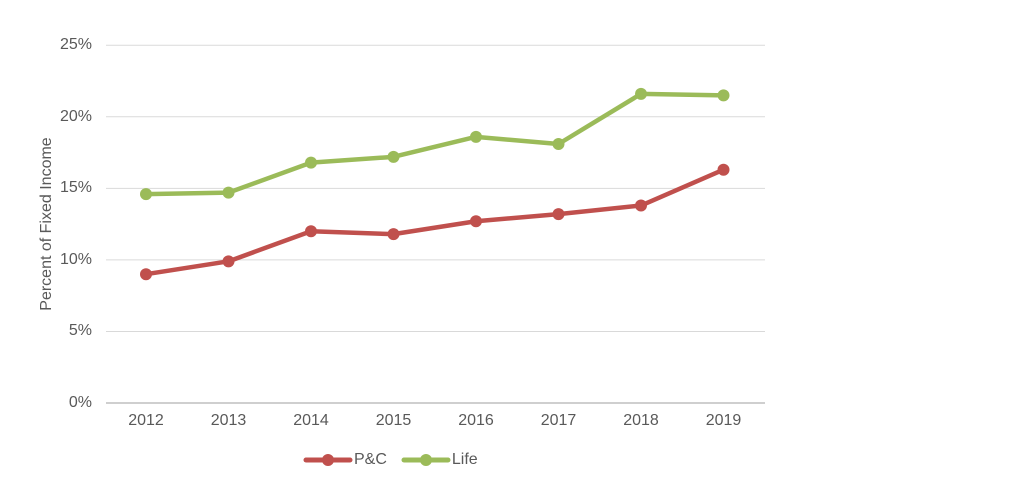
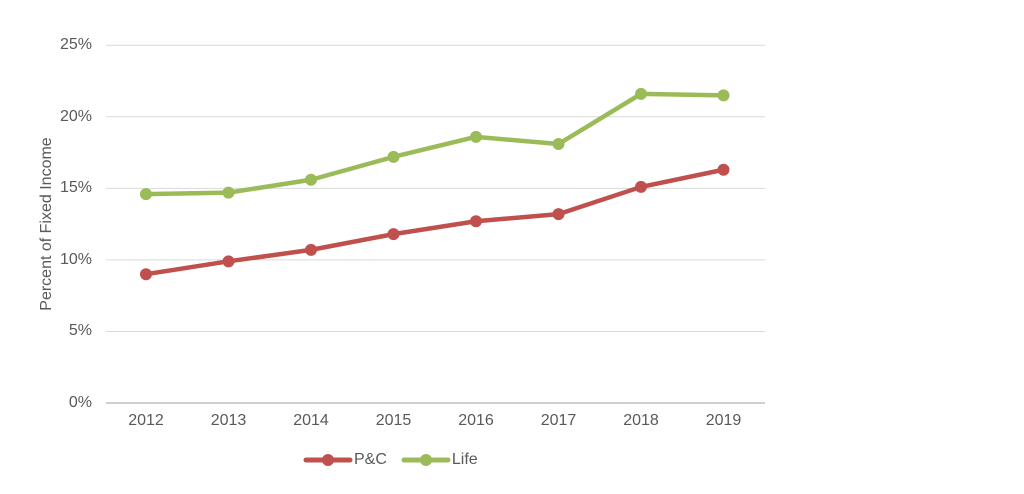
P&C/2014: 12.0% -> 10.7%
Life/2014: 16.8% -> 15.6%
P&C/2018: 13.8% -> 15.1%
